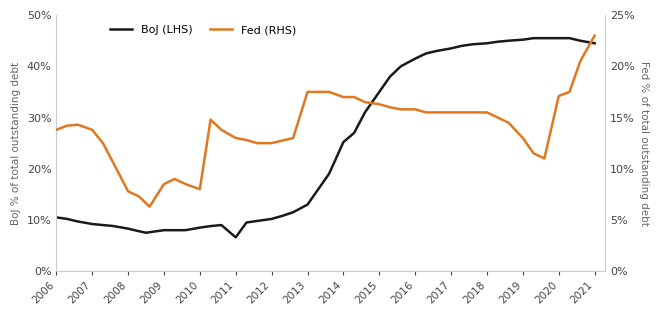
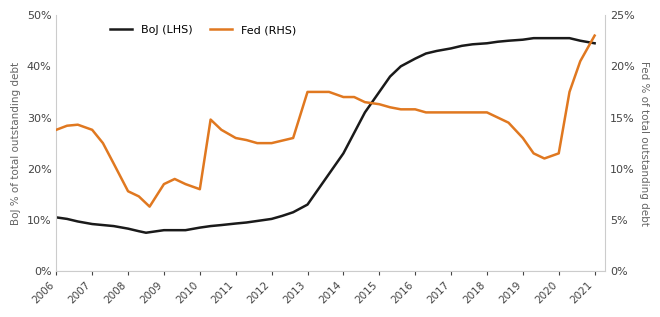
BoJ (LHS)/2011: 6.6% -> 9.3%
BoJ (LHS)/2014: 25.2% -> 23.0%
Fed (RHS)/2020: 17.1% -> 11.5%
